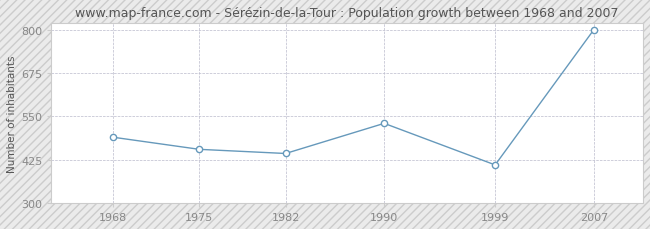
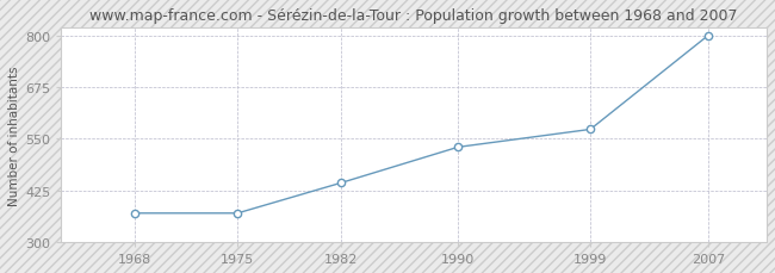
1968: 490 -> 370
1975: 455 -> 370
1999: 410 -> 573
